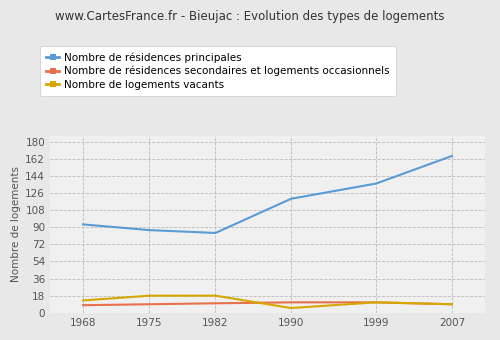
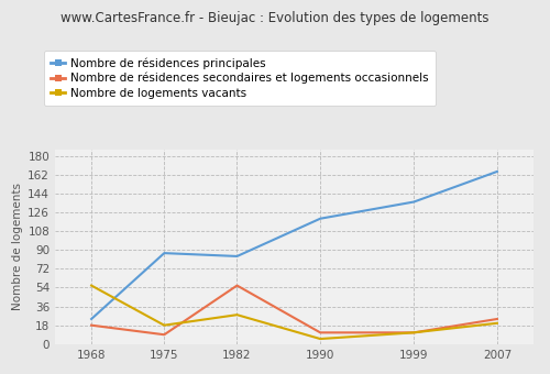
Nombre de résidences principales/1968: 93 -> 24
Nombre de résidences secondaires et logements occasionnels/1968: 8 -> 18
Nombre de logements vacants/1968: 13 -> 56
Nombre de résidences secondaires et logements occasionnels/1982: 10 -> 56
Nombre de logements vacants/1982: 18 -> 28
Nombre de résidences secondaires et logements occasionnels/2007: 9 -> 24
Nombre de logements vacants/2007: 9 -> 20
